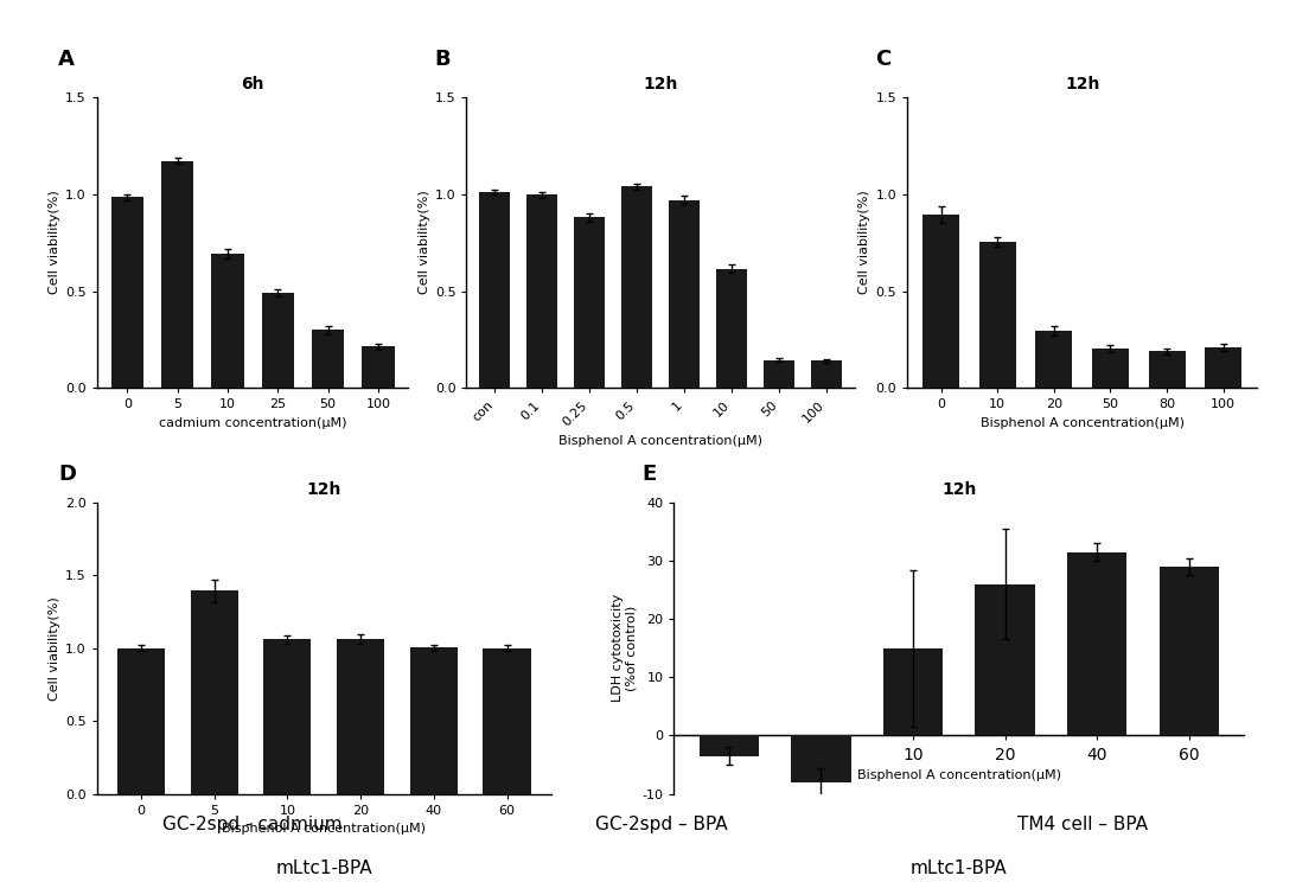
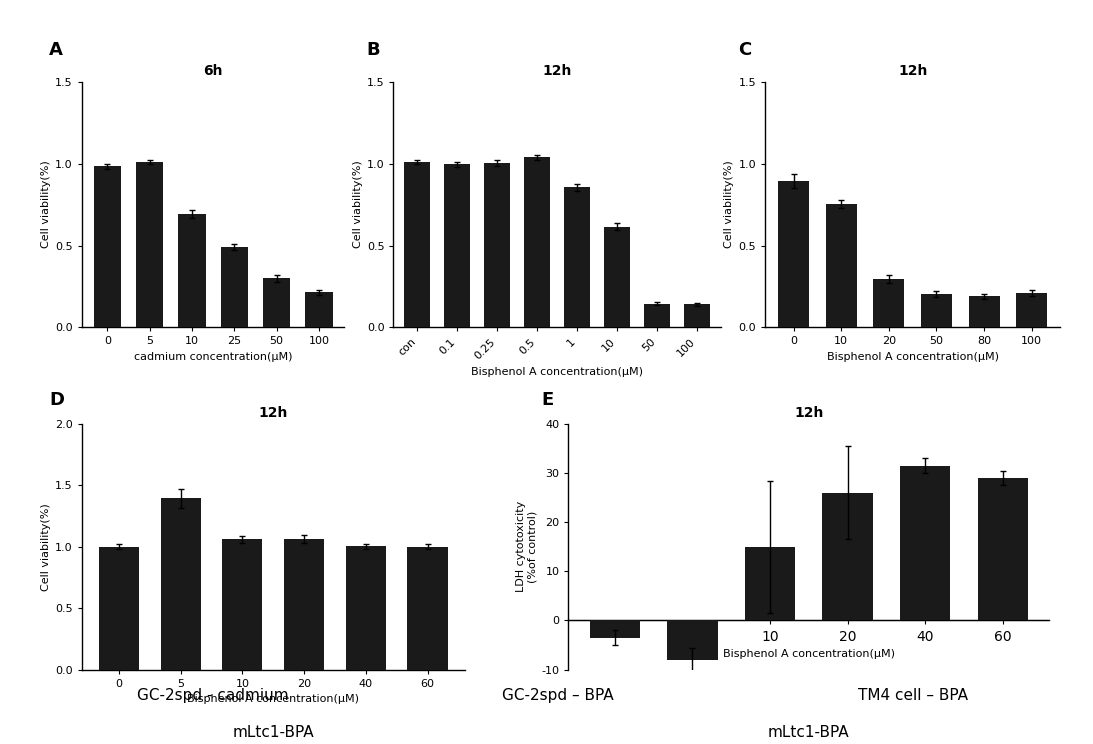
6h/5: 1.17 -> 1.01
0.25: 0.88 -> 1.00
1: 0.97 -> 0.85
